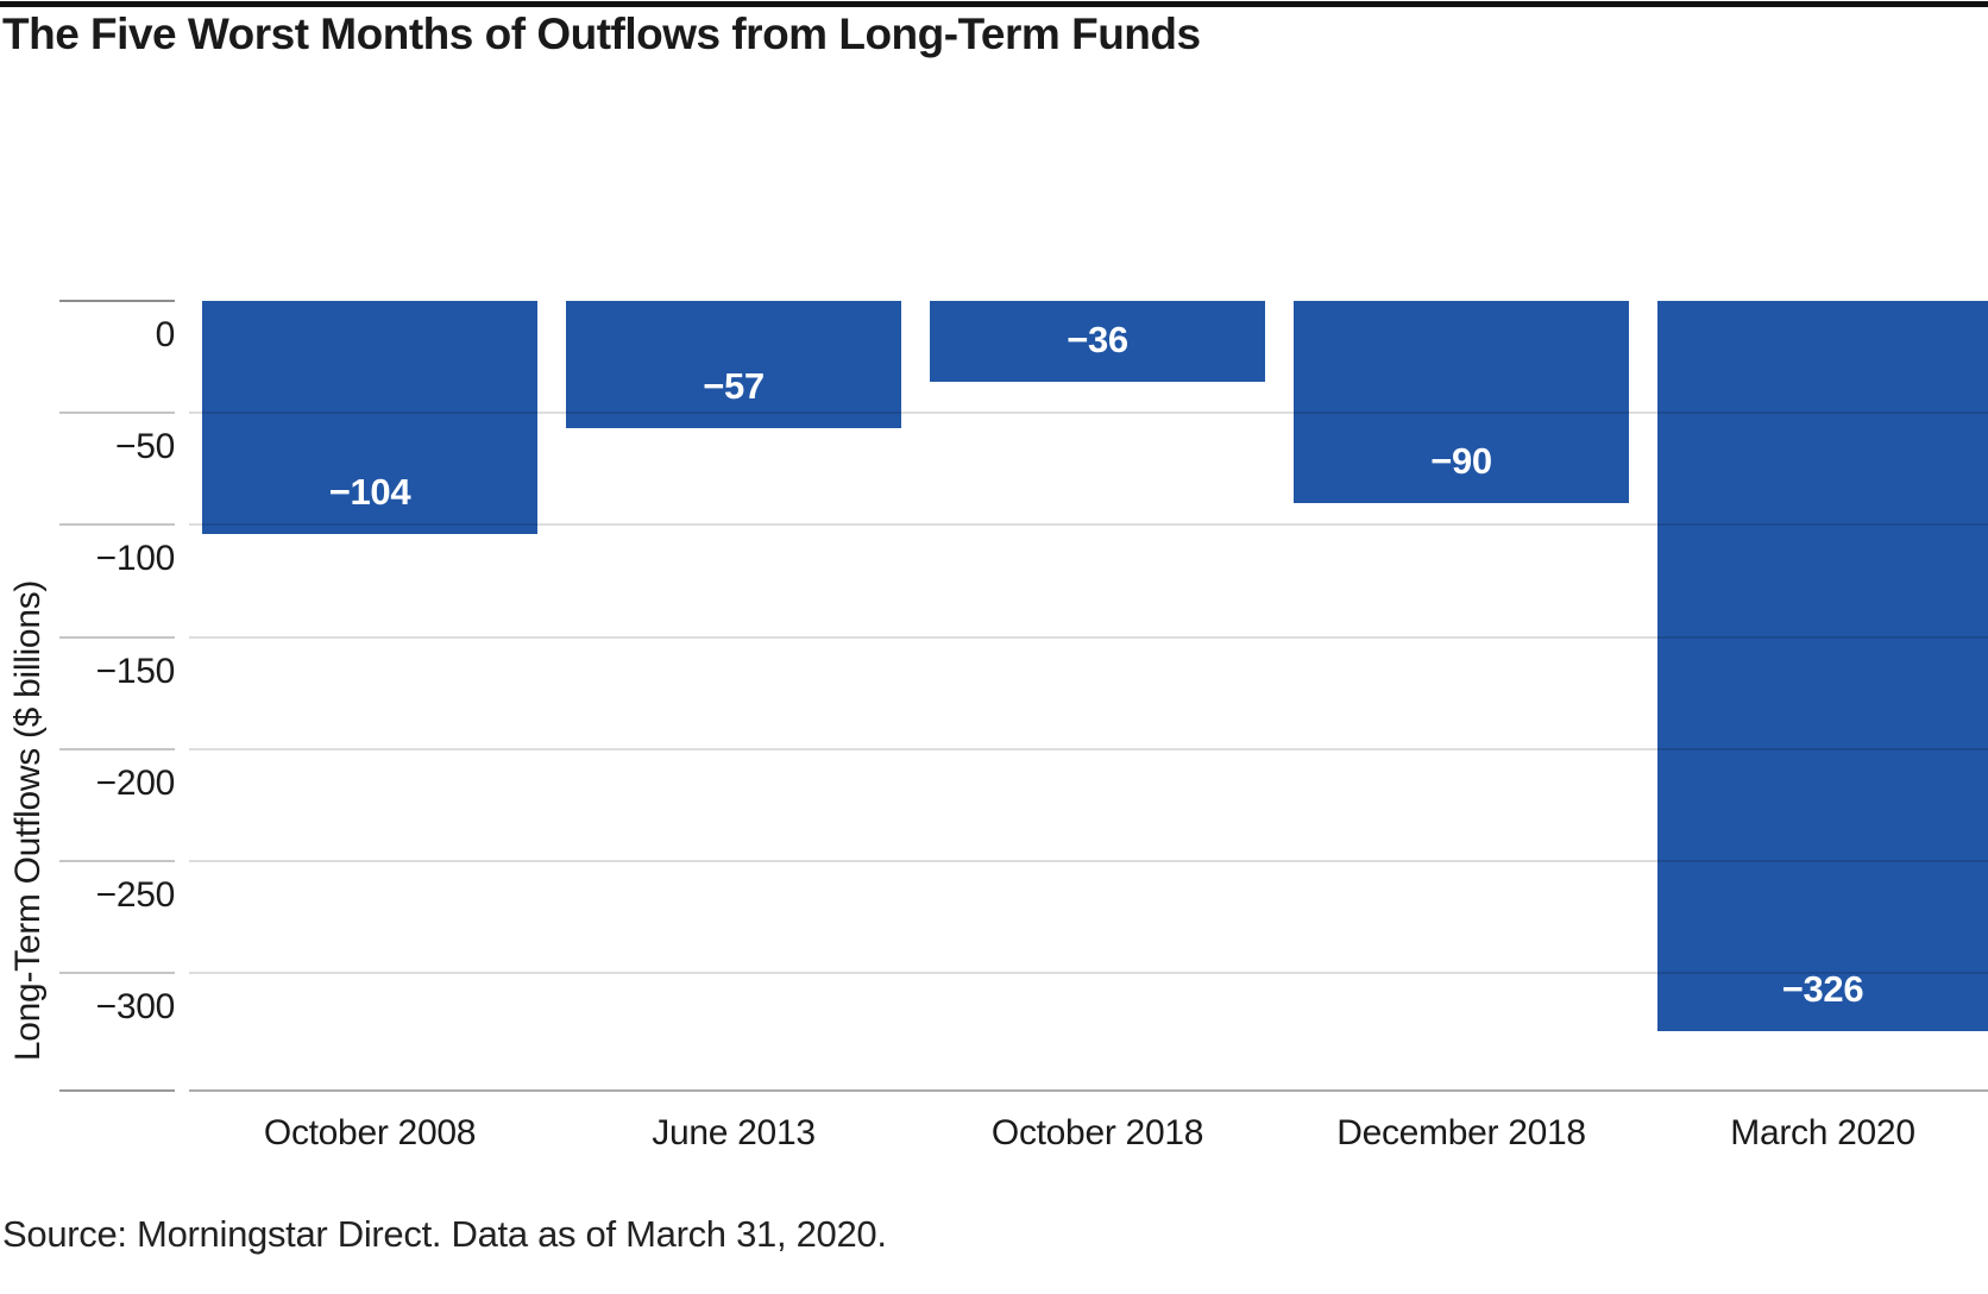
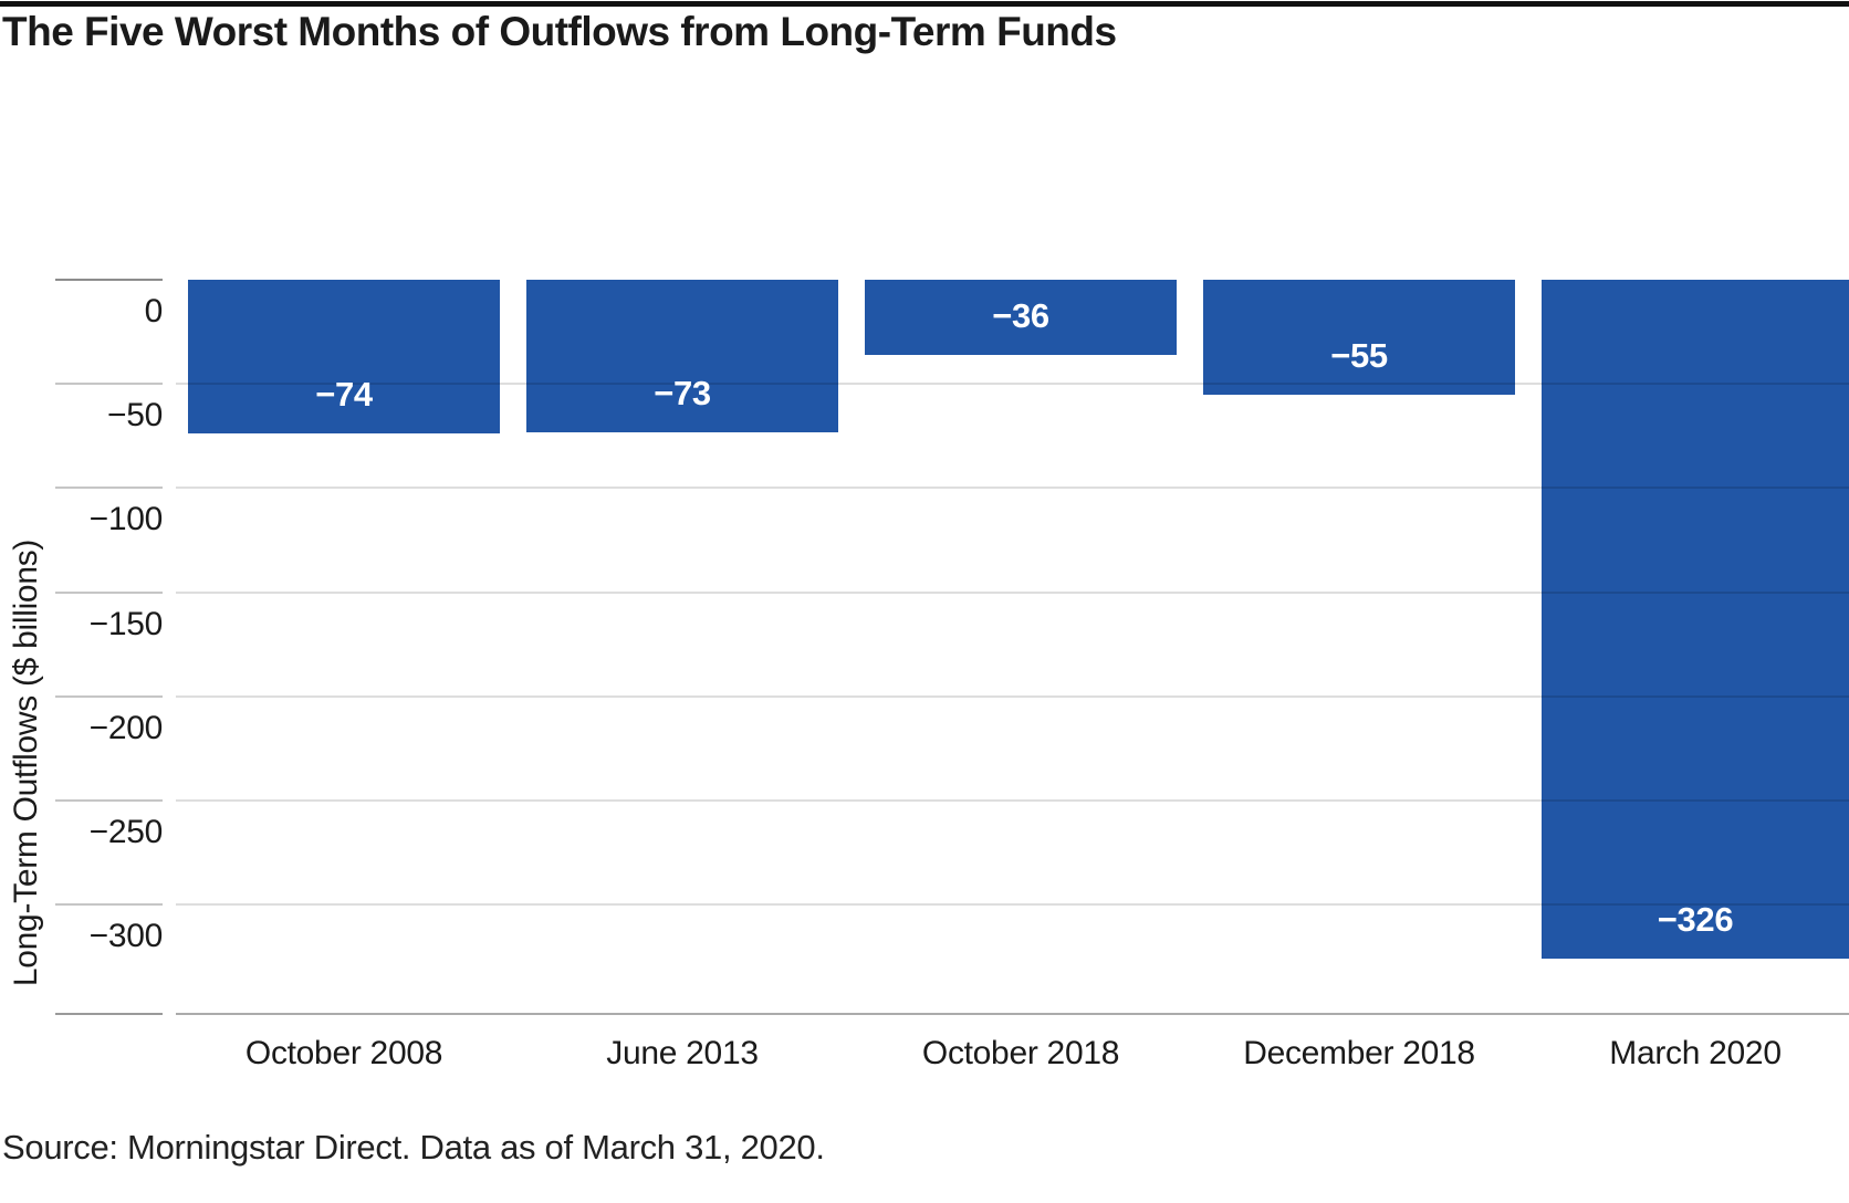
October 2008: −104 -> −74
June 2013: −57 -> −73
December 2018: −90 -> −55
